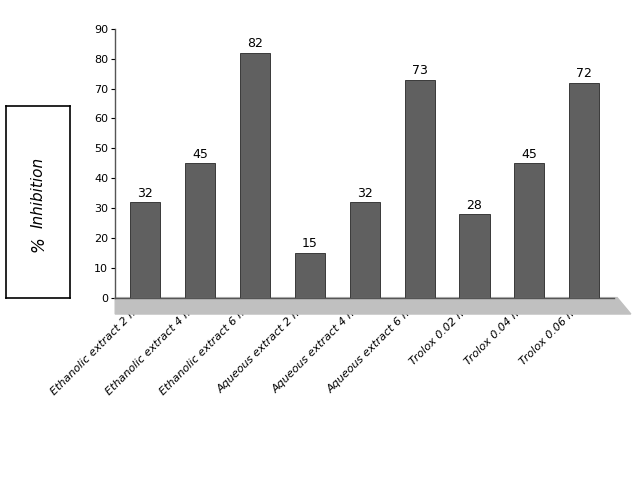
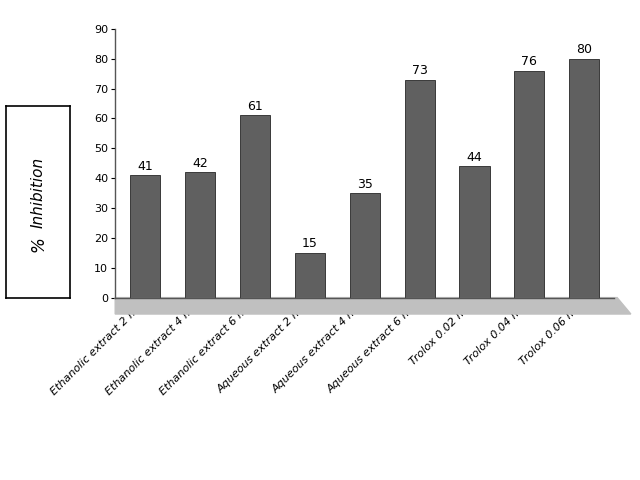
Ethanolic extract 2 mg: 32 -> 41
Ethanolic extract 4 mg: 45 -> 42
Ethanolic extract 6 mg: 82 -> 61
Aqueous extract 4 mg: 32 -> 35
Trolox 0.02 mg: 28 -> 44
Trolox 0.04 mg: 45 -> 76
Trolox 0.06 mg: 72 -> 80
